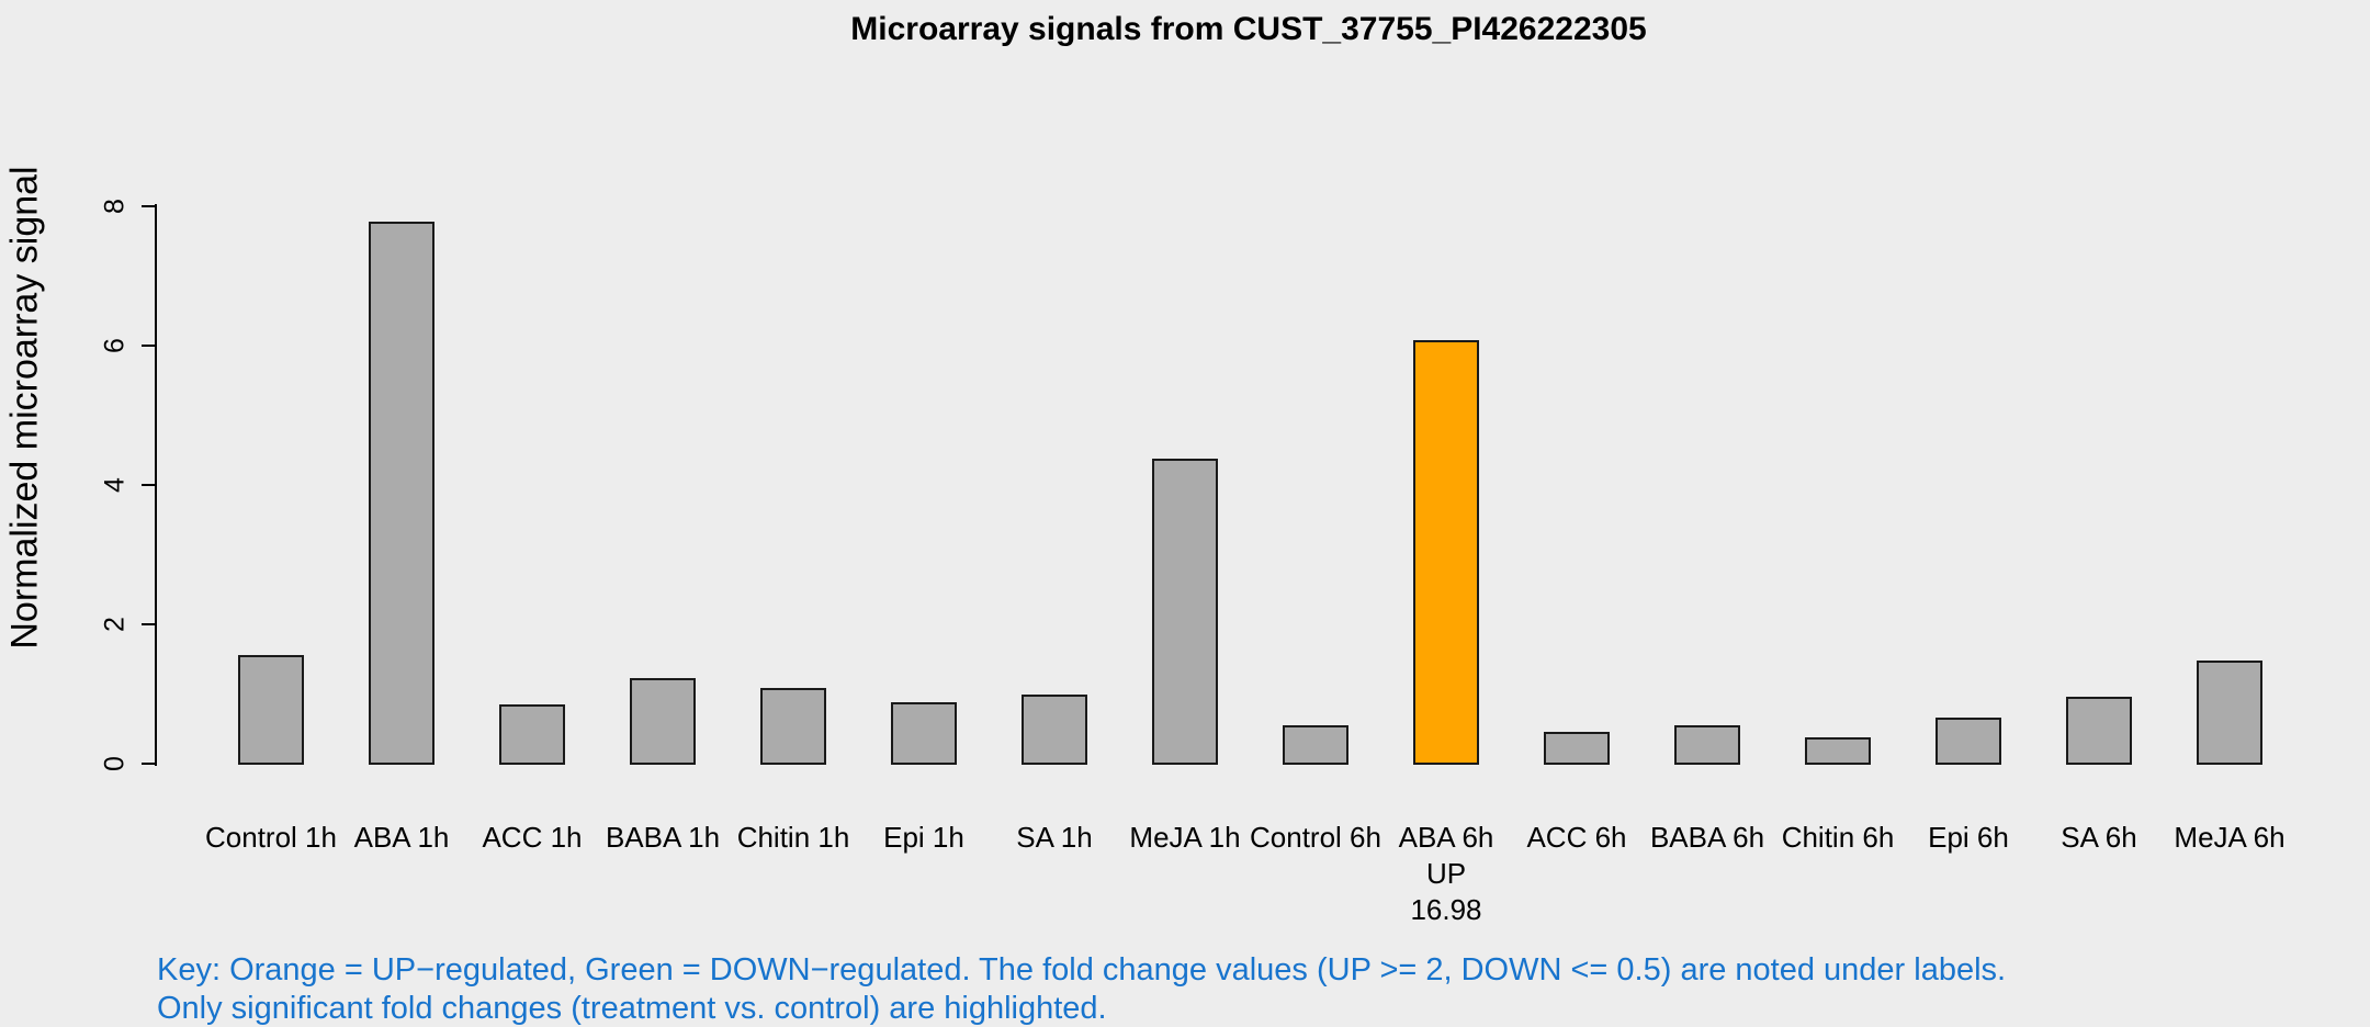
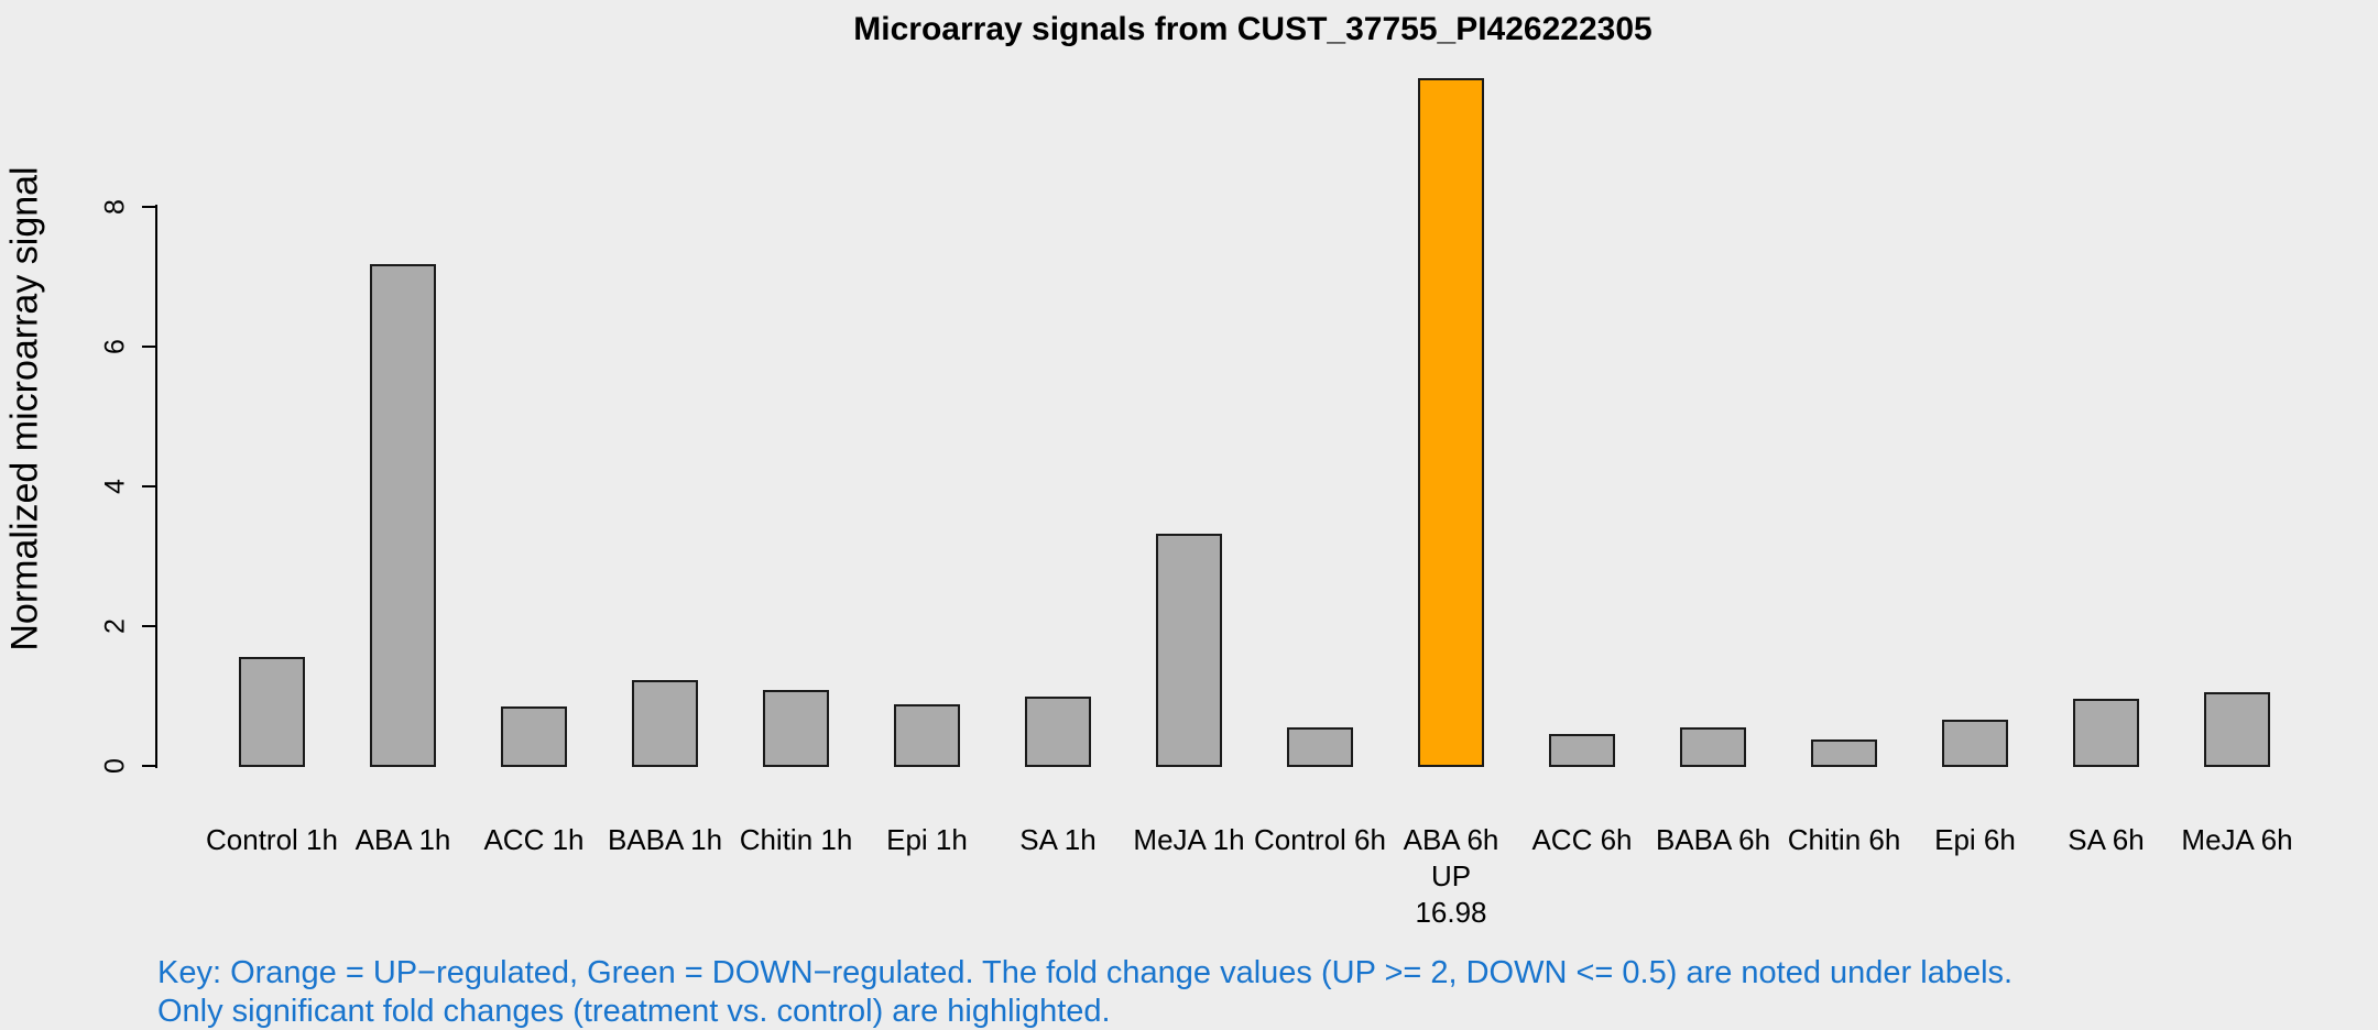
ABA 1h: 7.8 -> 7.2
MeJA 1h: 4.4 -> 3.3
ABA 6h: 6.1 -> 9.9
MeJA 6h: 1.5 -> 1.1
